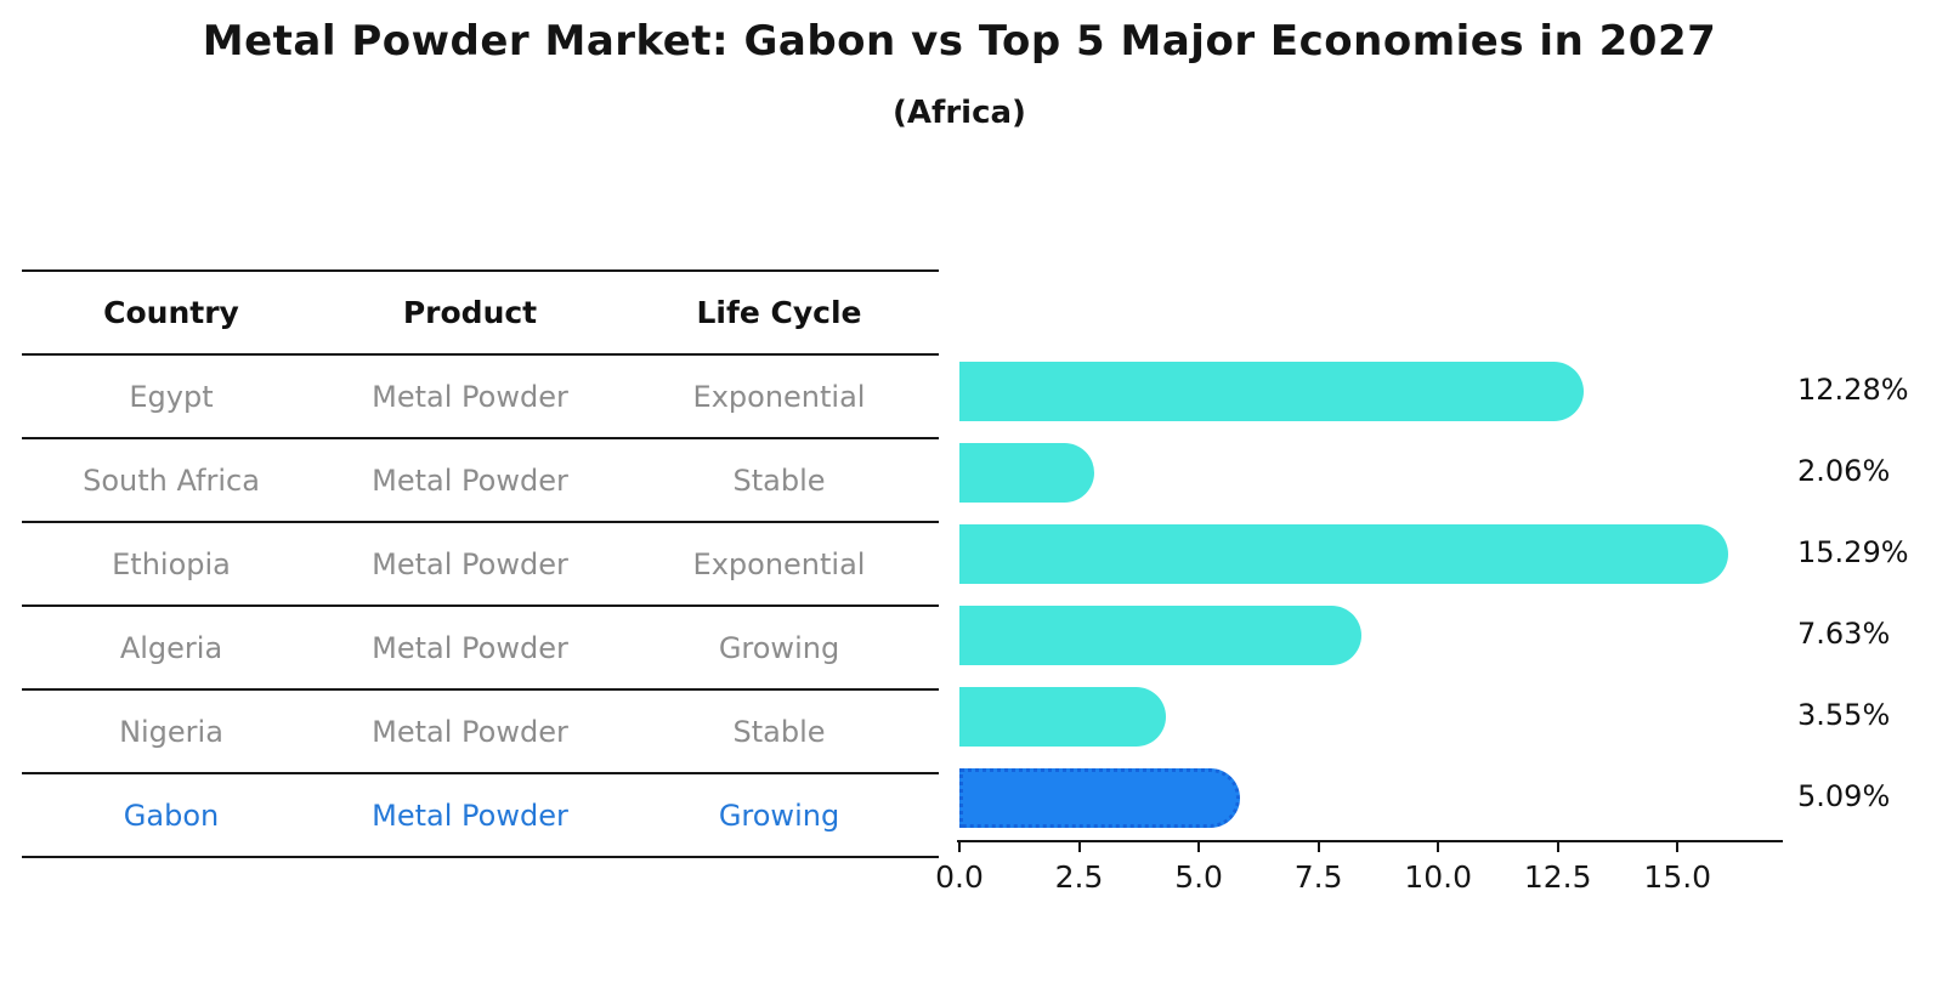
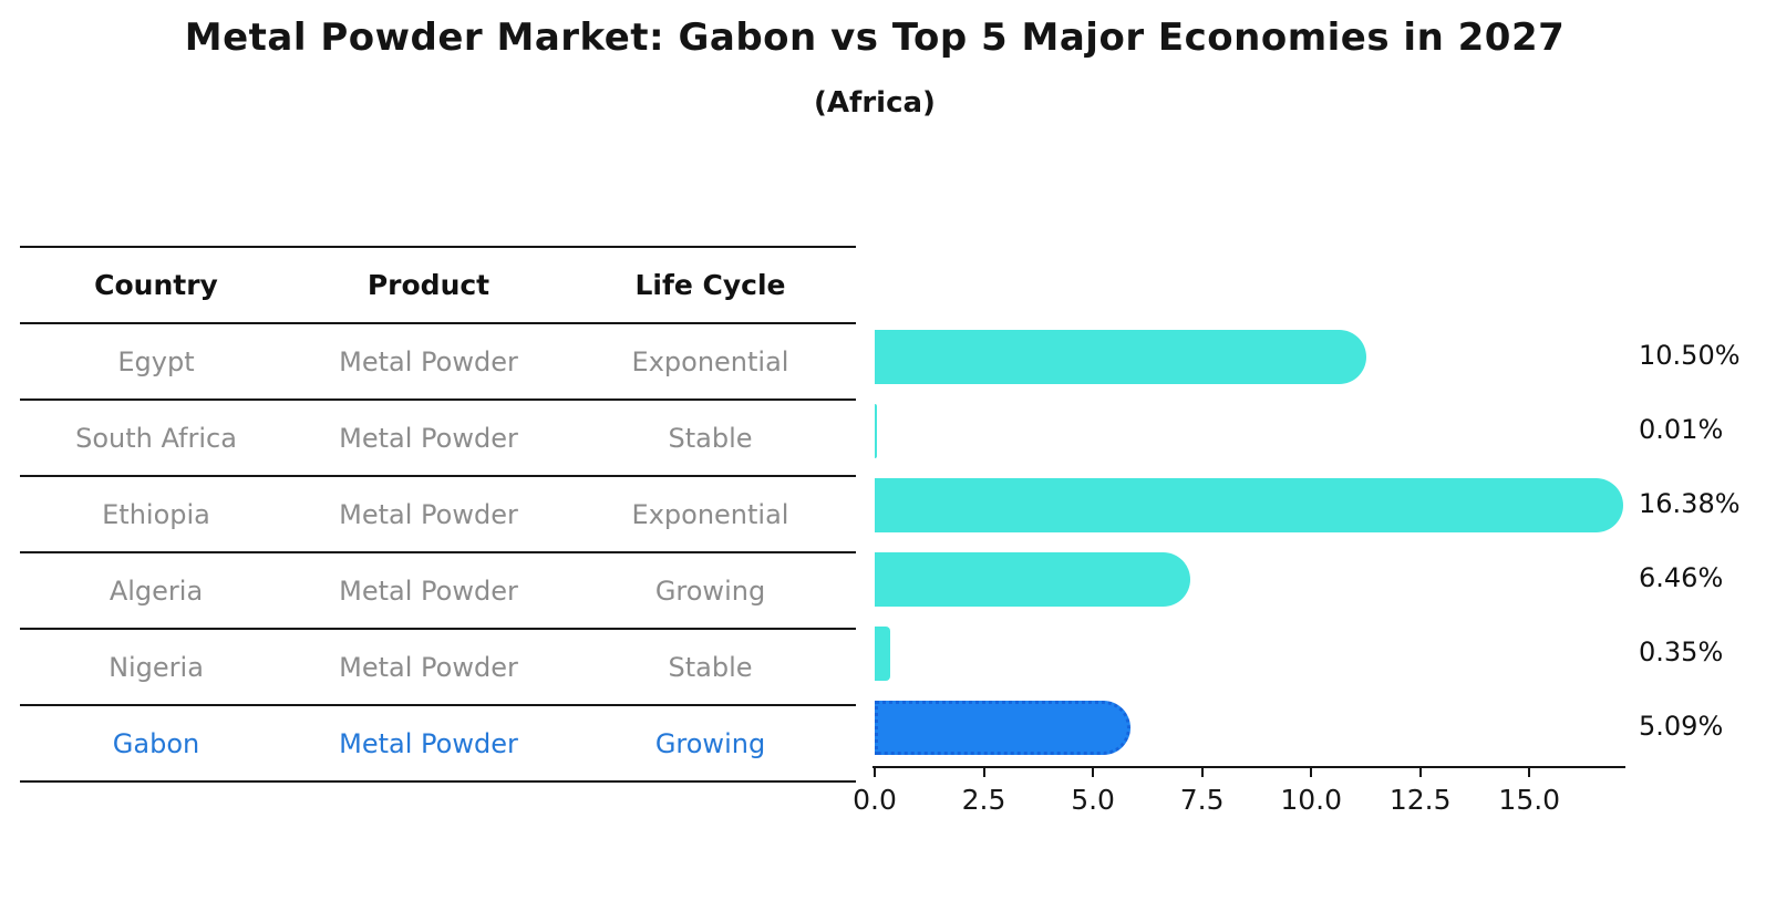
Egypt: 12.28% -> 10.50%
South Africa: 2.06% -> 0.01%
Ethiopia: 15.29% -> 16.38%
Algeria: 7.63% -> 6.46%
Nigeria: 3.55% -> 0.35%
